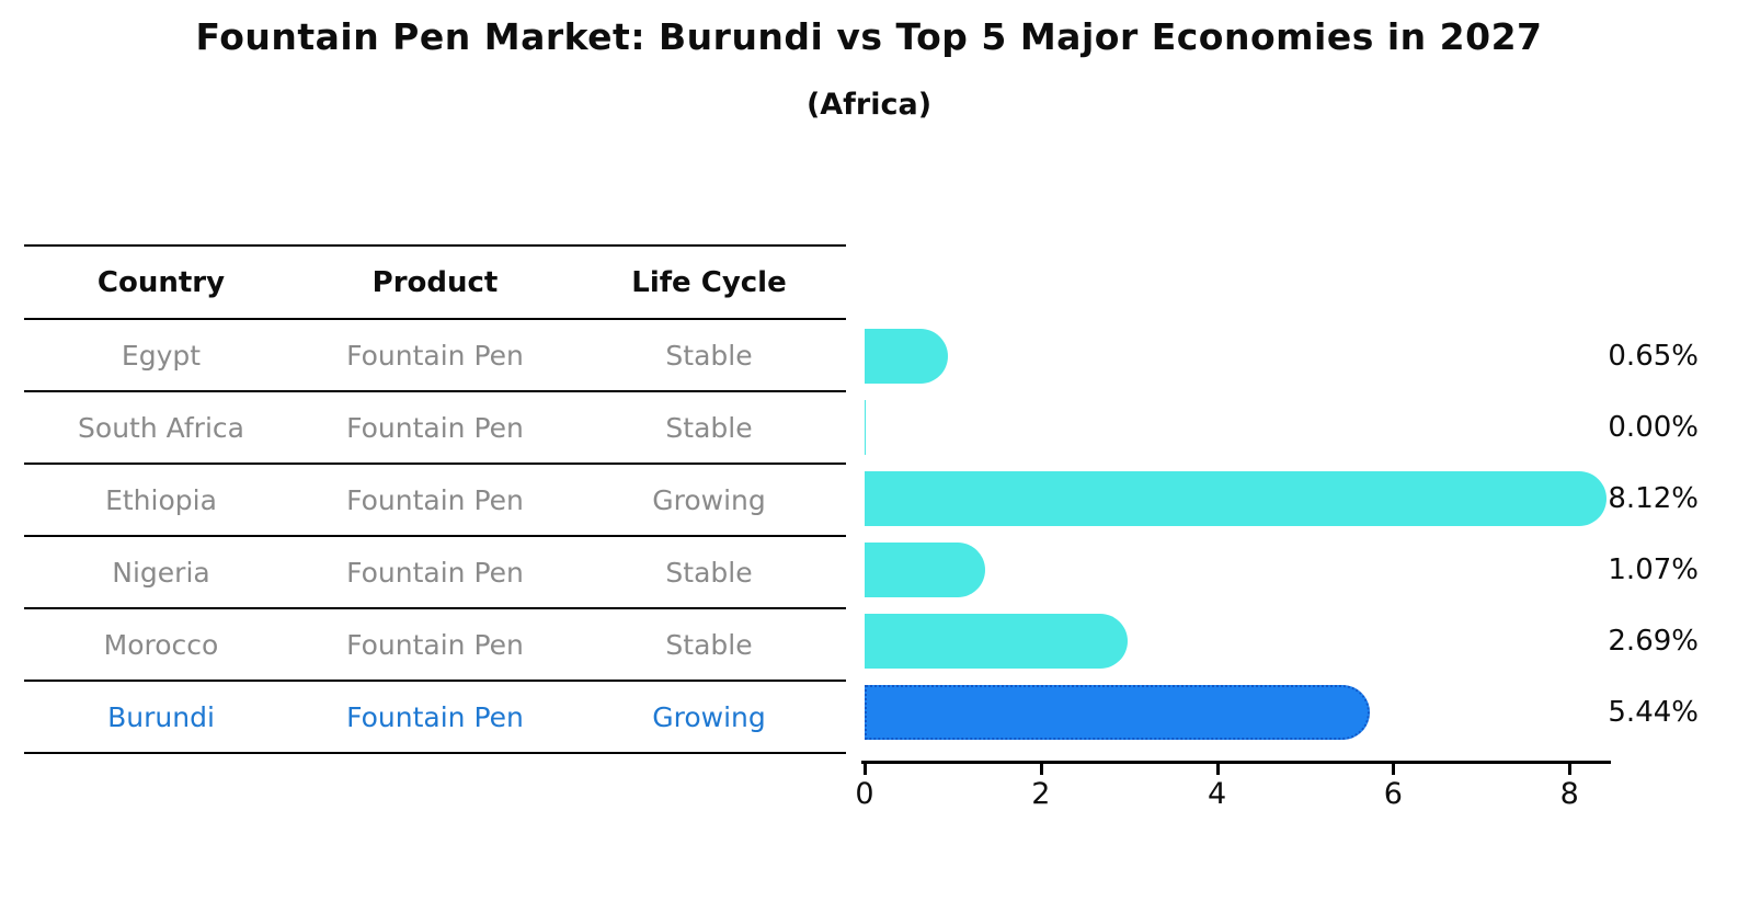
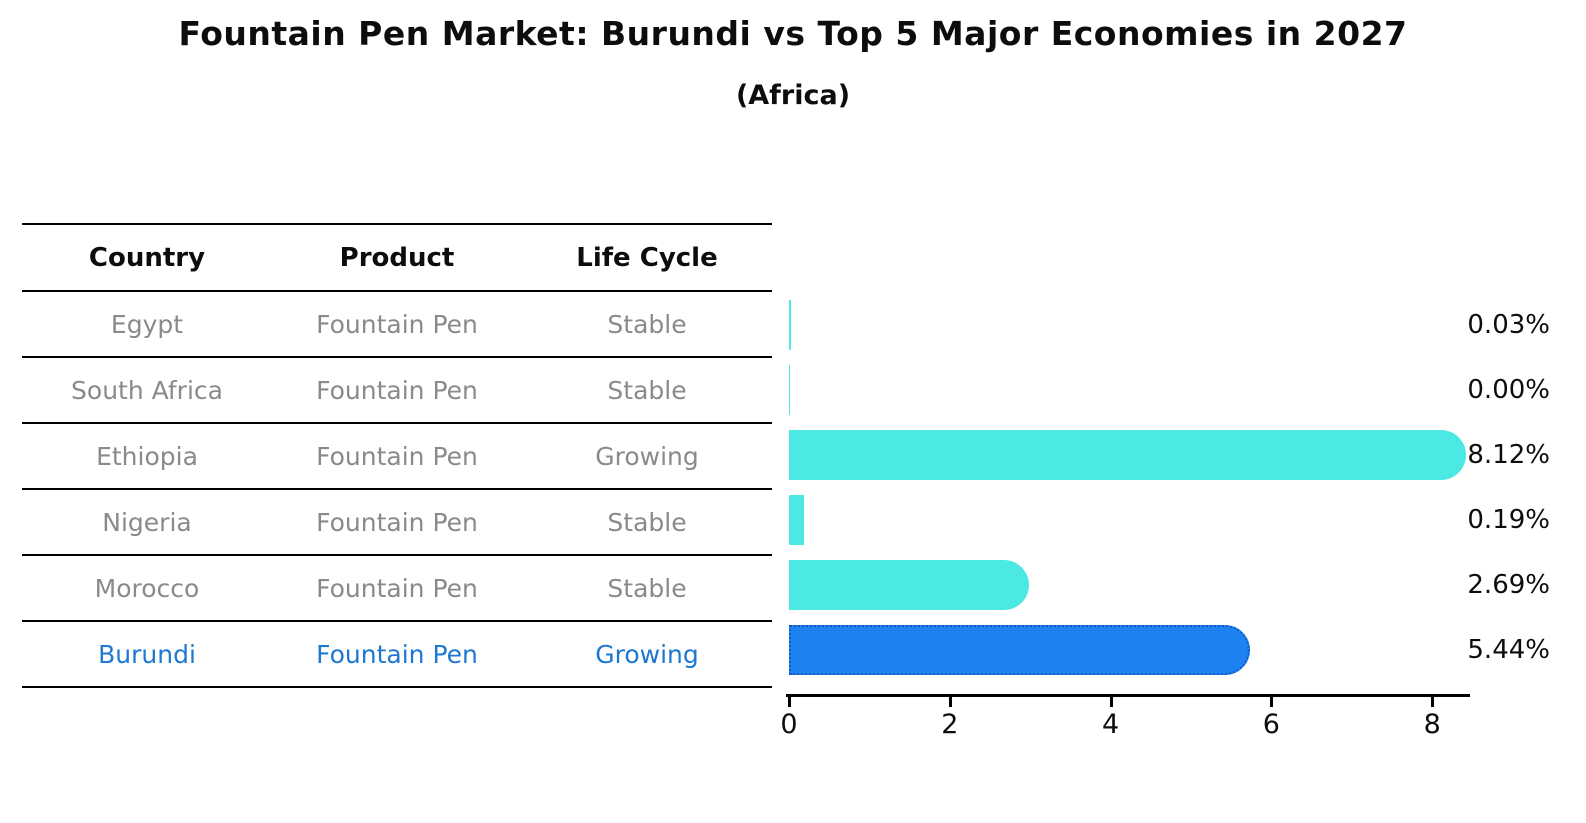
Egypt: 0.65% -> 0.03%
Nigeria: 1.07% -> 0.19%
